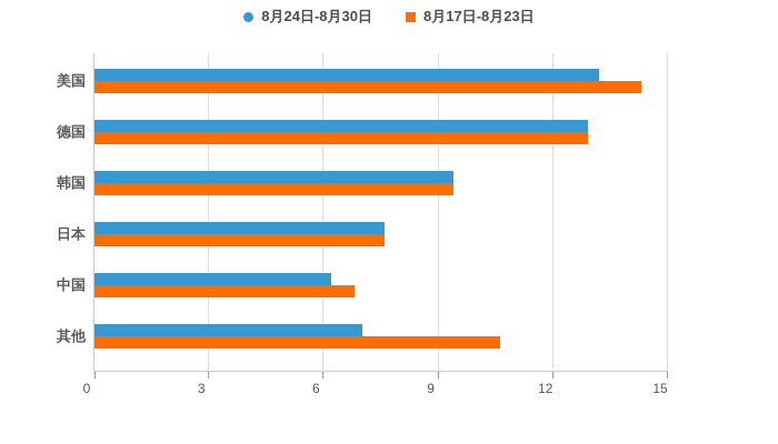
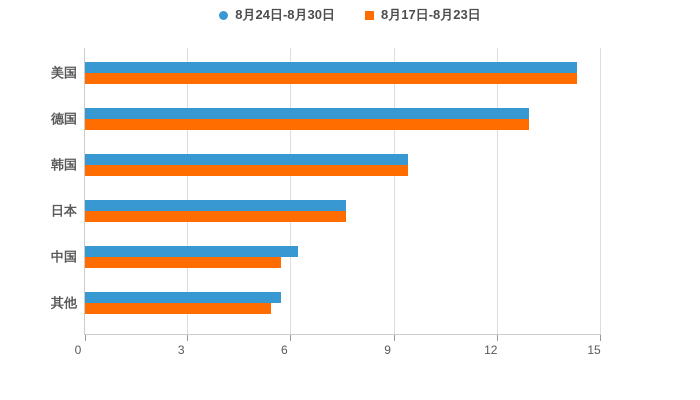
8月24日-8月30日/美国: 13.2 -> 14.3
8月17日-8月23日/中国: 6.8 -> 5.7
8月24日-8月30日/其他: 7.0 -> 5.7
8月17日-8月23日/其他: 10.6 -> 5.4
